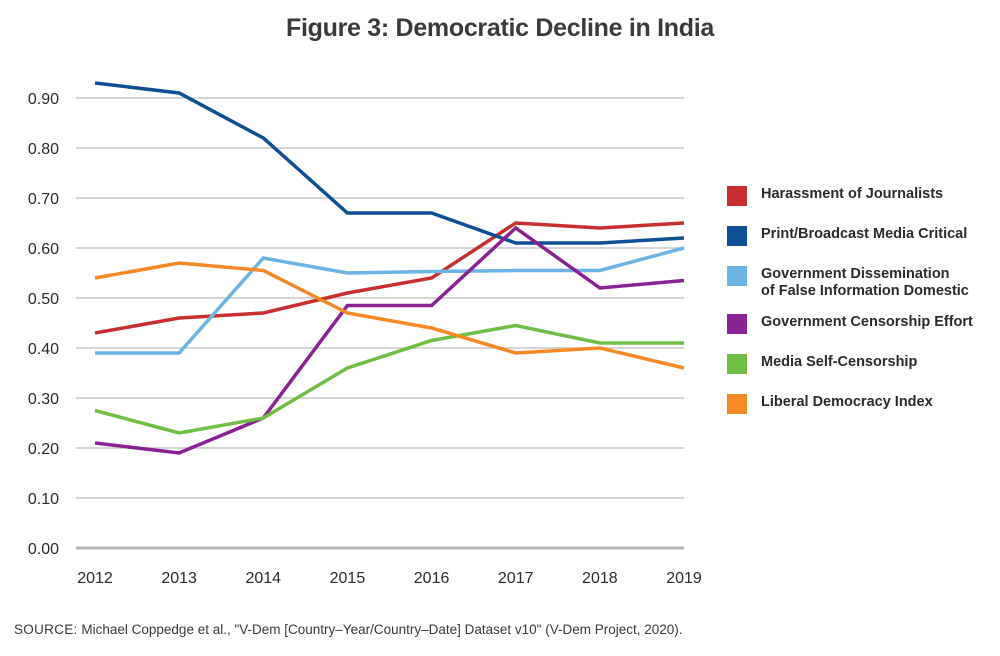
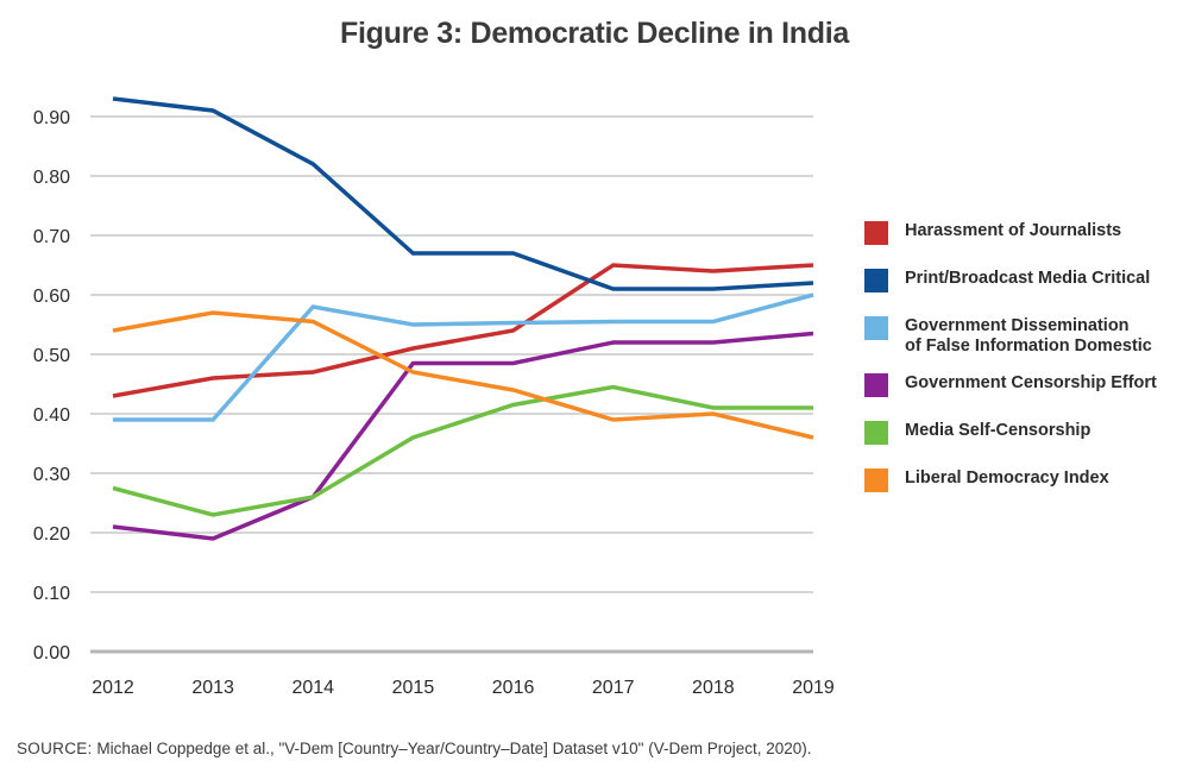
Government Censorship Effort/2017: 0.64 -> 0.52
